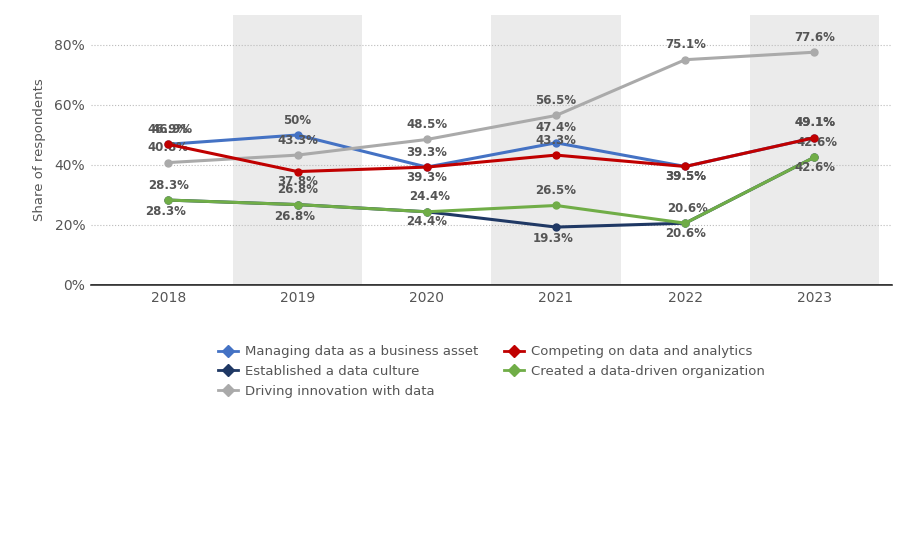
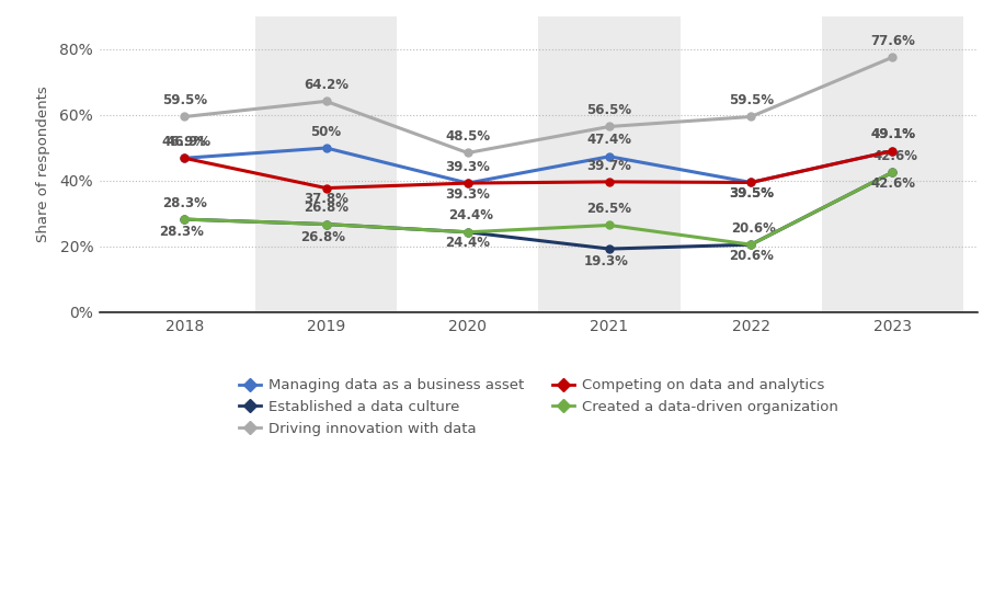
Driving innovation with data/2018: 40.8% -> 59.5%
Driving innovation with data/2019: 43.3% -> 64.2%
Competing on data and analytics/2021: 43.3% -> 39.7%
Driving innovation with data/2022: 75.1% -> 59.5%
